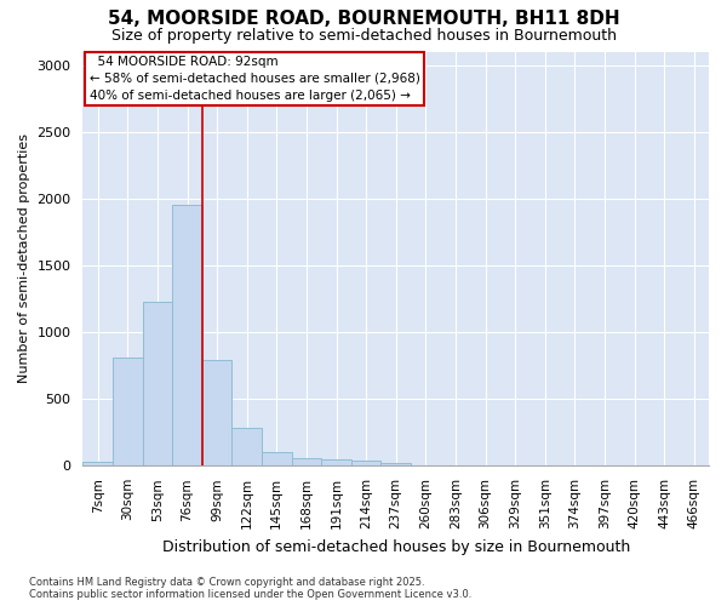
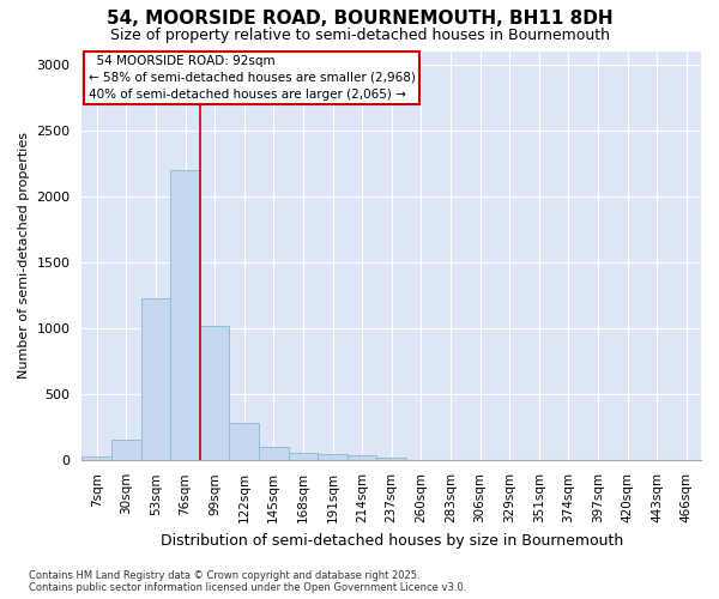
30sqm: 810 -> 160
76sqm: 1950 -> 2200
99sqm: 790 -> 1020
